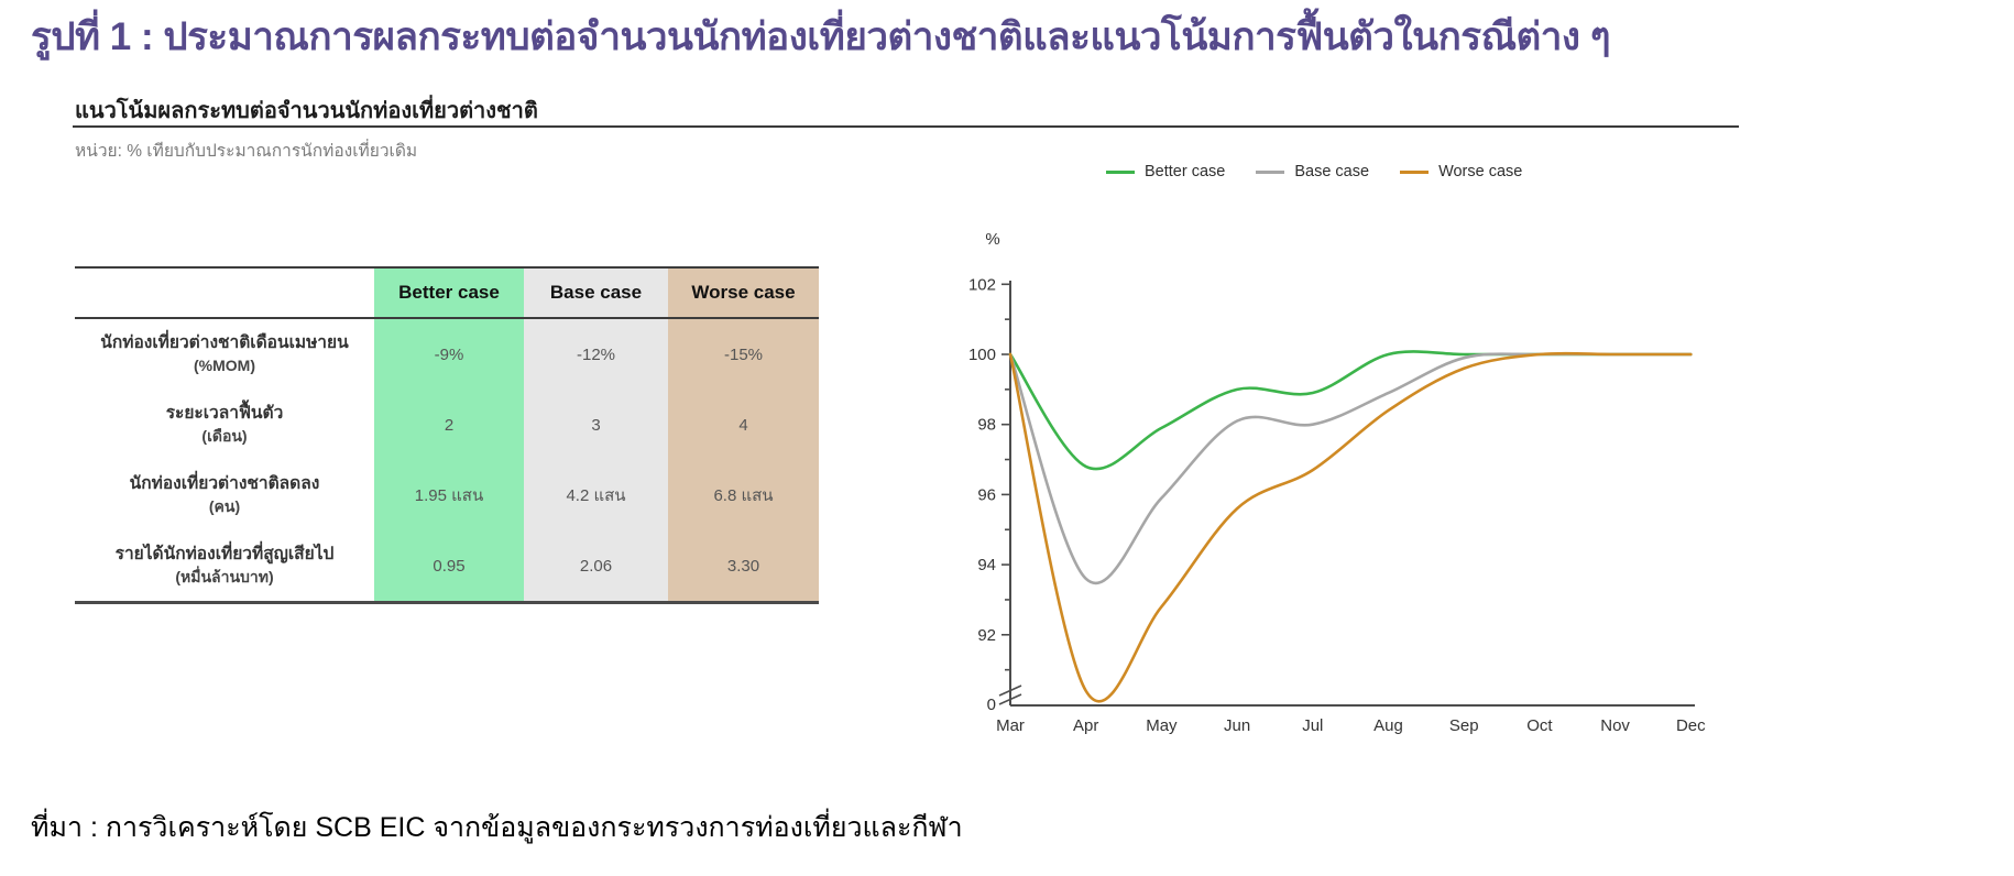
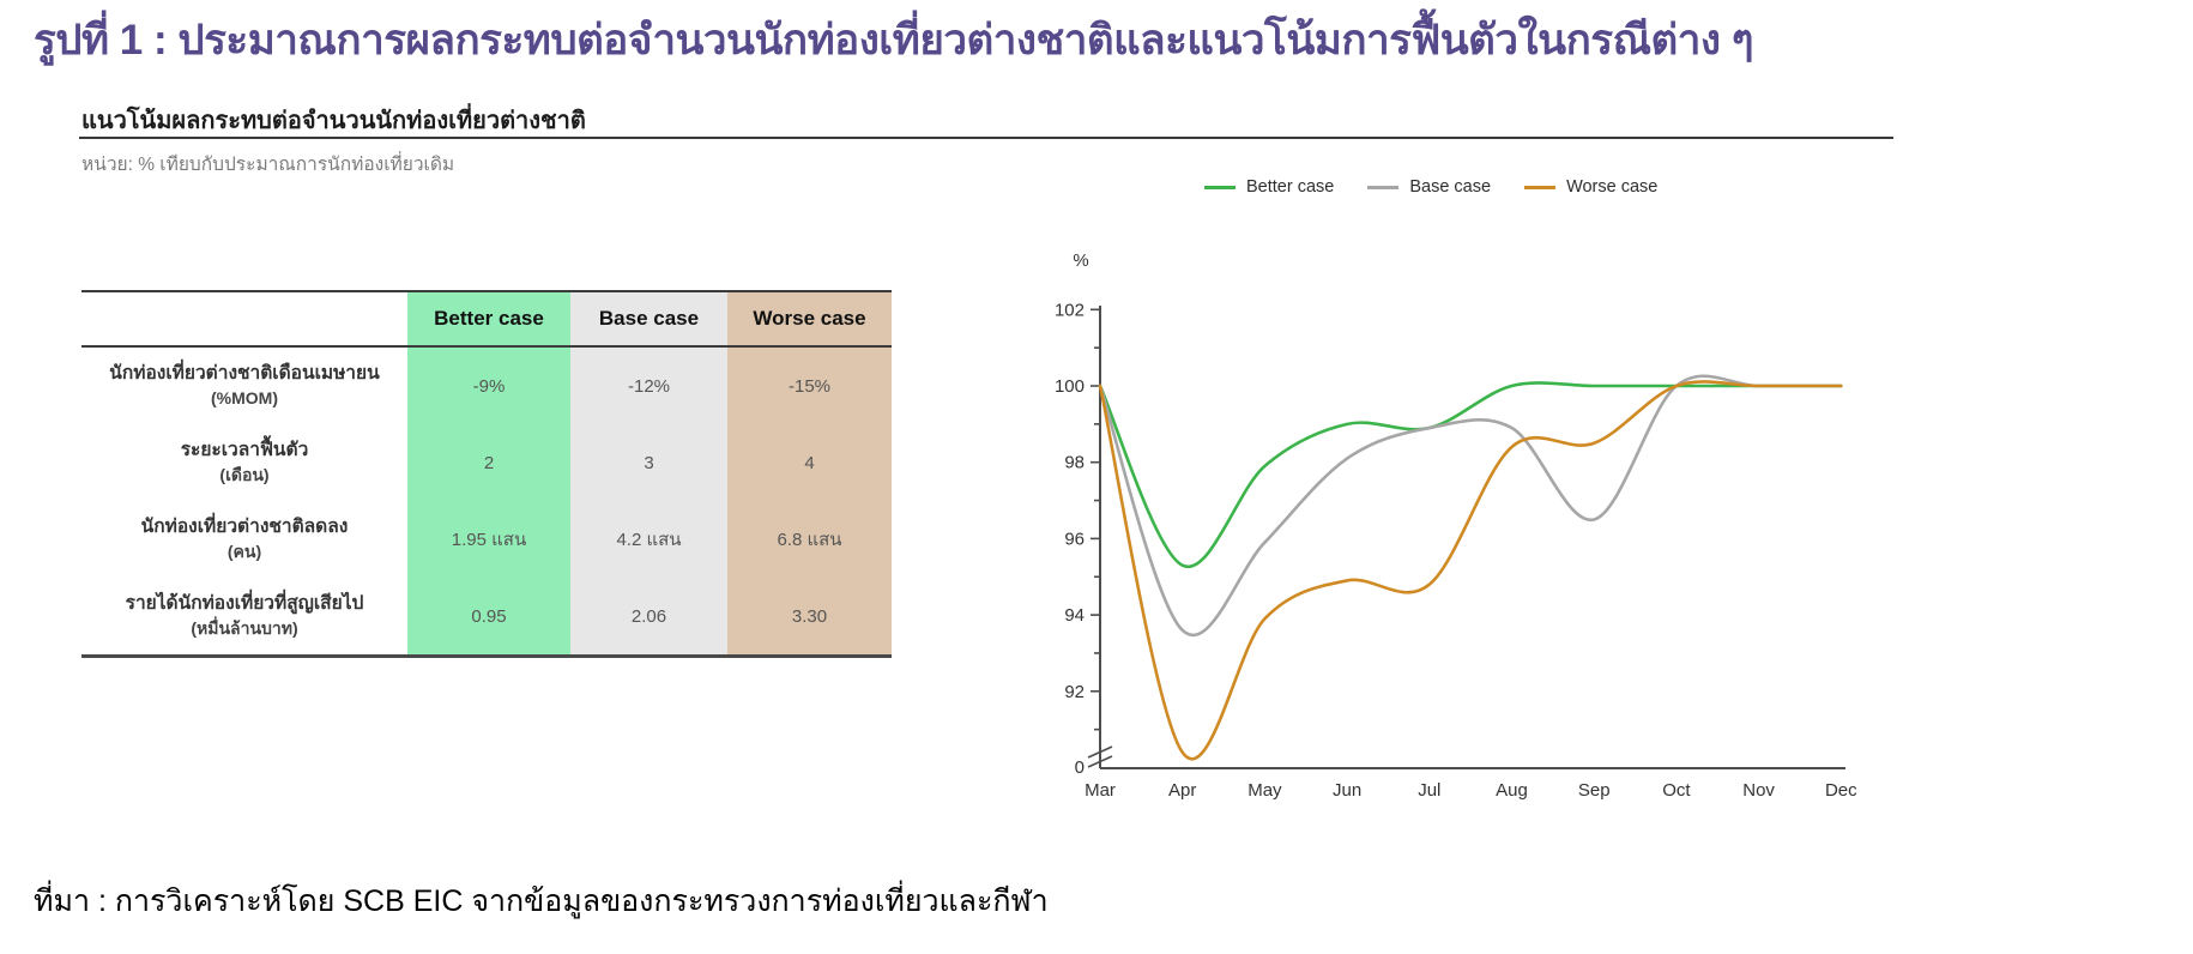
Better case/Apr: 96.8 -> 95.3
Worse case/May: 92.8 -> 93.9
Worse case/Jun: 95.6 -> 94.9
Base case/Jul: 98.0 -> 98.9
Worse case/Jul: 96.7 -> 94.8
Base case/Sep: 99.9 -> 96.5
Worse case/Sep: 99.6 -> 98.5
